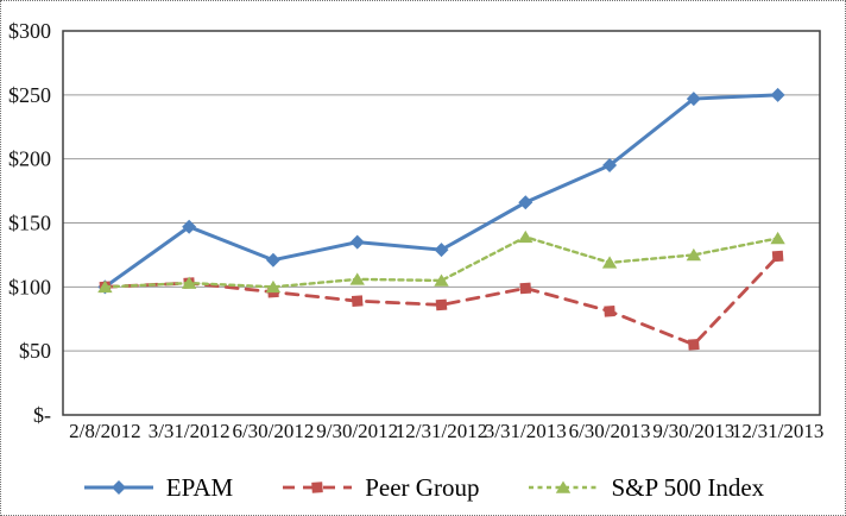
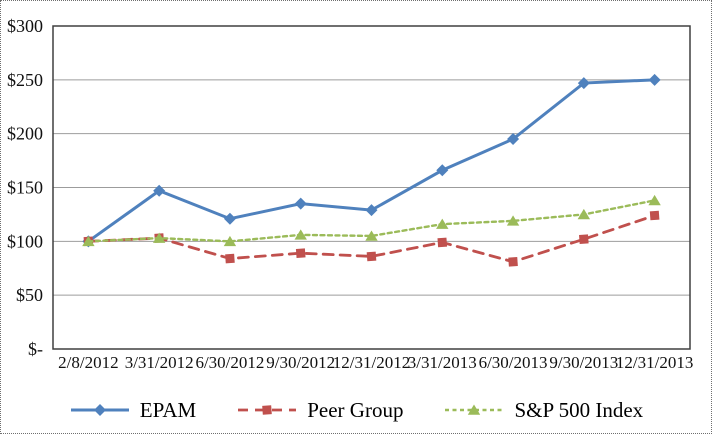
Peer Group/6/30/2012: $96 -> $84
S&P 500 Index/3/31/2013: $139 -> $116
Peer Group/9/30/2013: $55 -> $102
